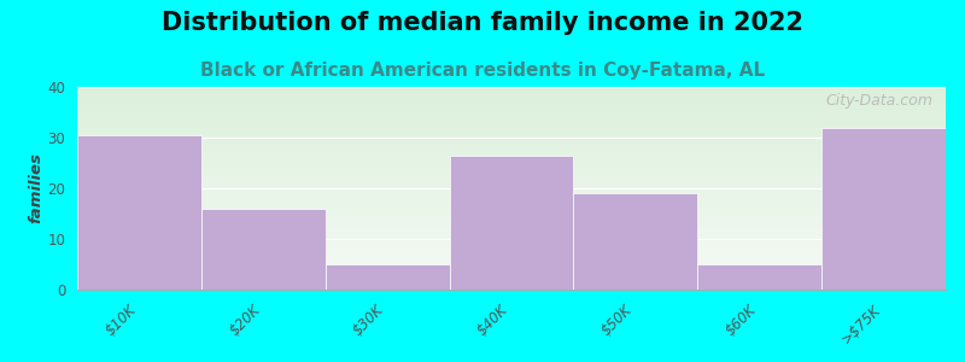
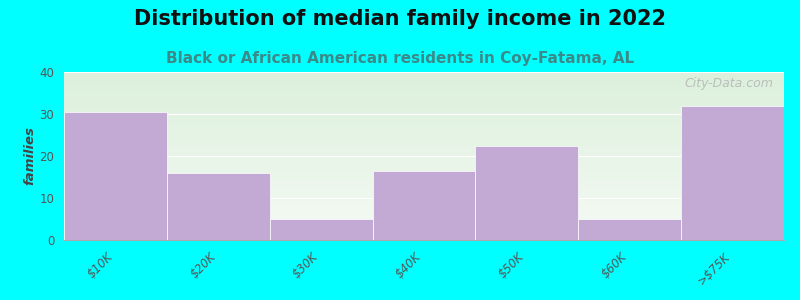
$40K: 26.5 -> 16.5
$50K: 19.0 -> 22.5
